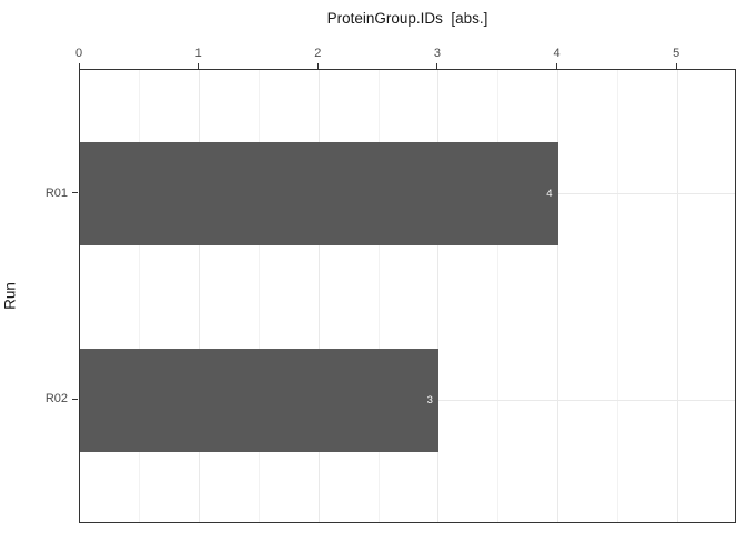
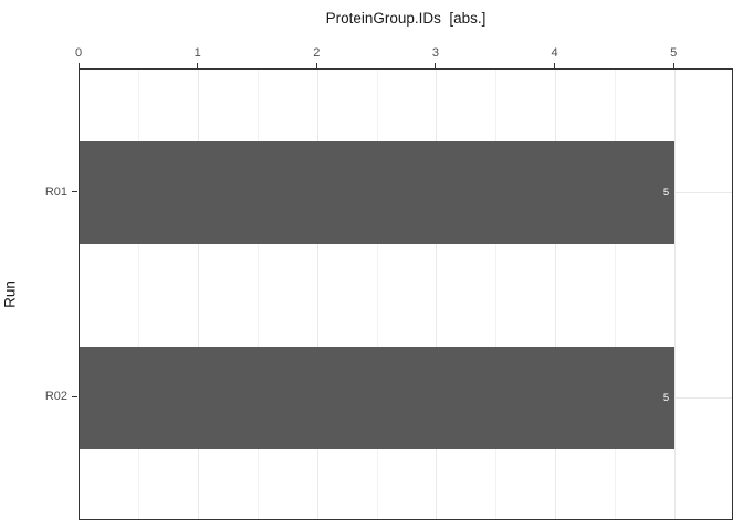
R01: 4 -> 5
R02: 3 -> 5
